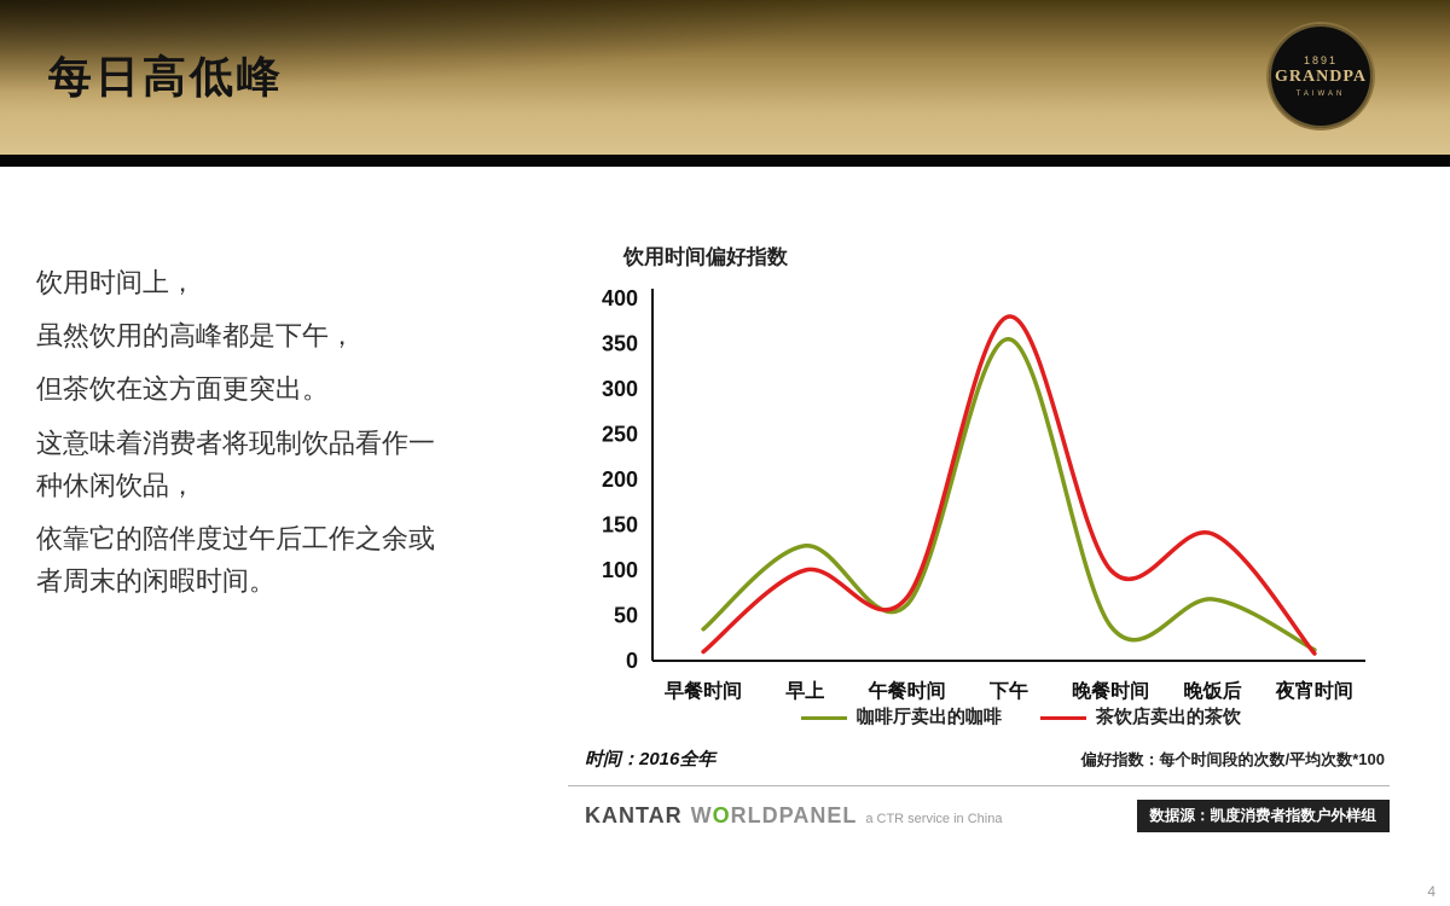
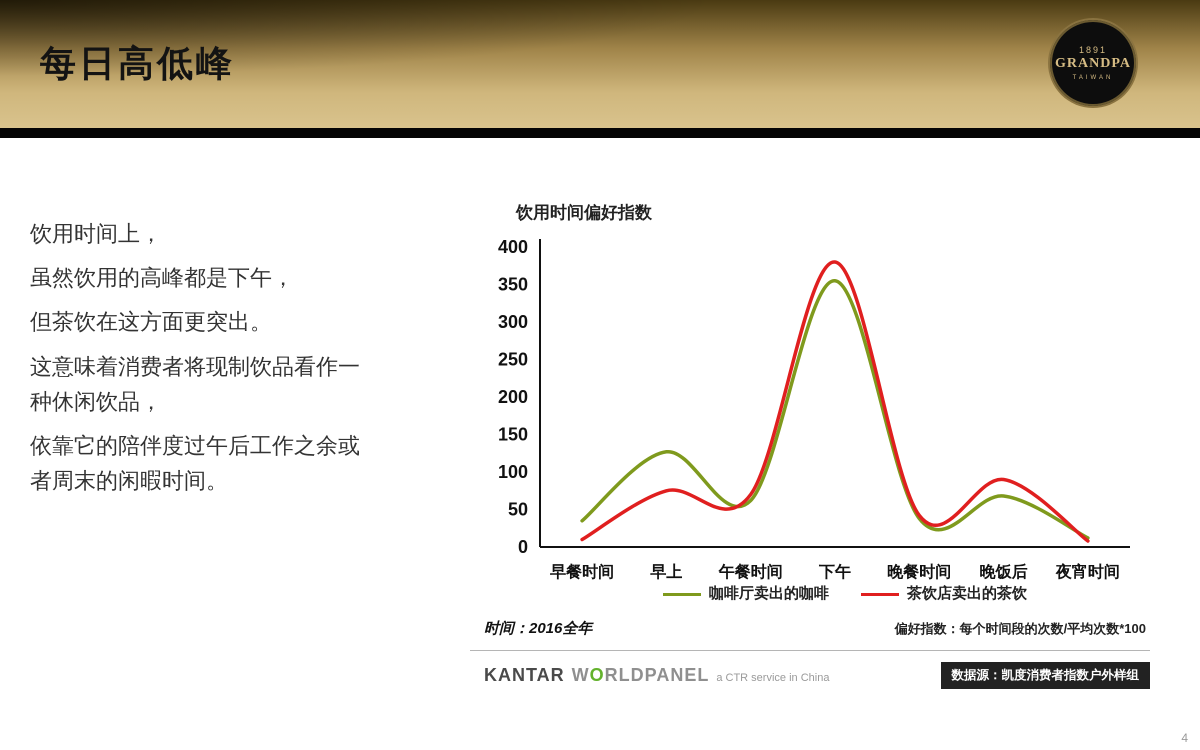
茶饮店卖出的茶饮/早上: 100 -> 80
茶饮店卖出的茶饮/晚餐时间: 100 -> 40
茶饮店卖出的茶饮/晚饭后: 140 -> 90
